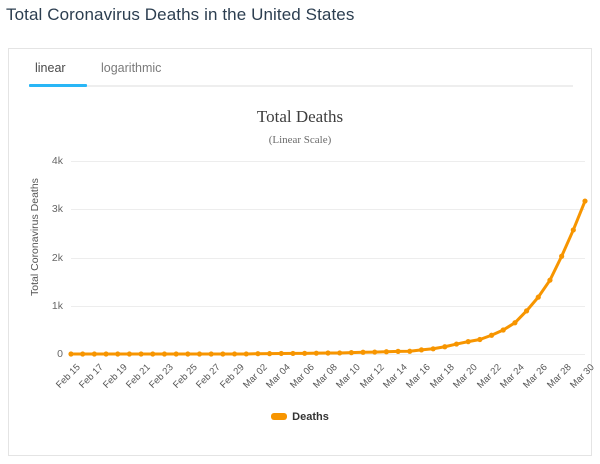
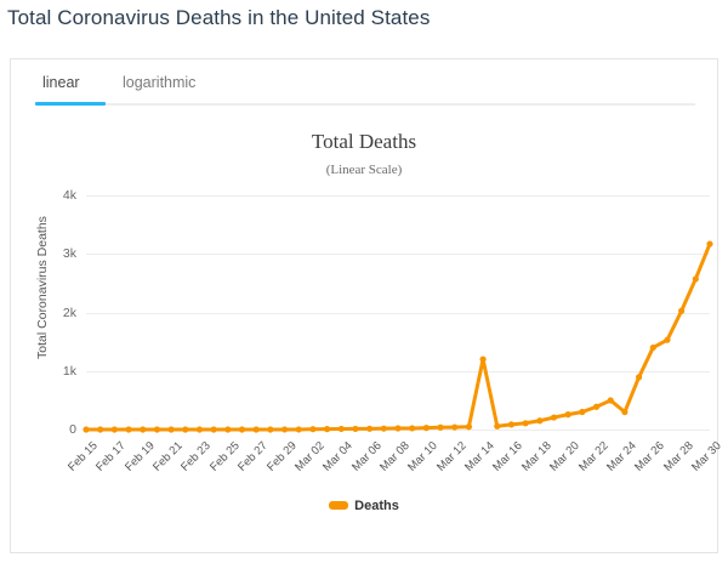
Mar 14: 0.1k -> 1.2k
Mar 24: 0.6k -> 0.3k
Mar 26: 1.2k -> 1.4k
